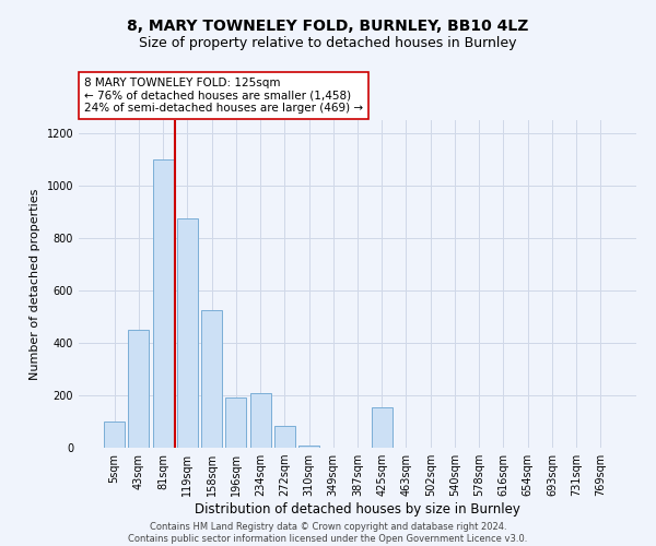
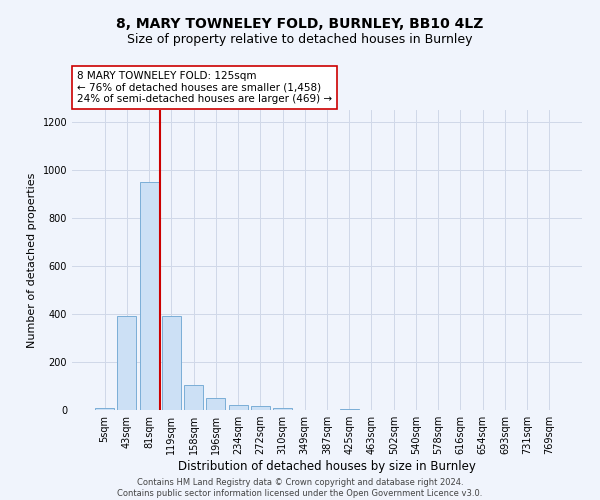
5sqm: 100 -> 10
43sqm: 450 -> 390
81sqm: 1100 -> 950
119sqm: 875 -> 390
158sqm: 525 -> 105
196sqm: 190 -> 50
234sqm: 210 -> 20
272sqm: 85 -> 15
425sqm: 155 -> 5
